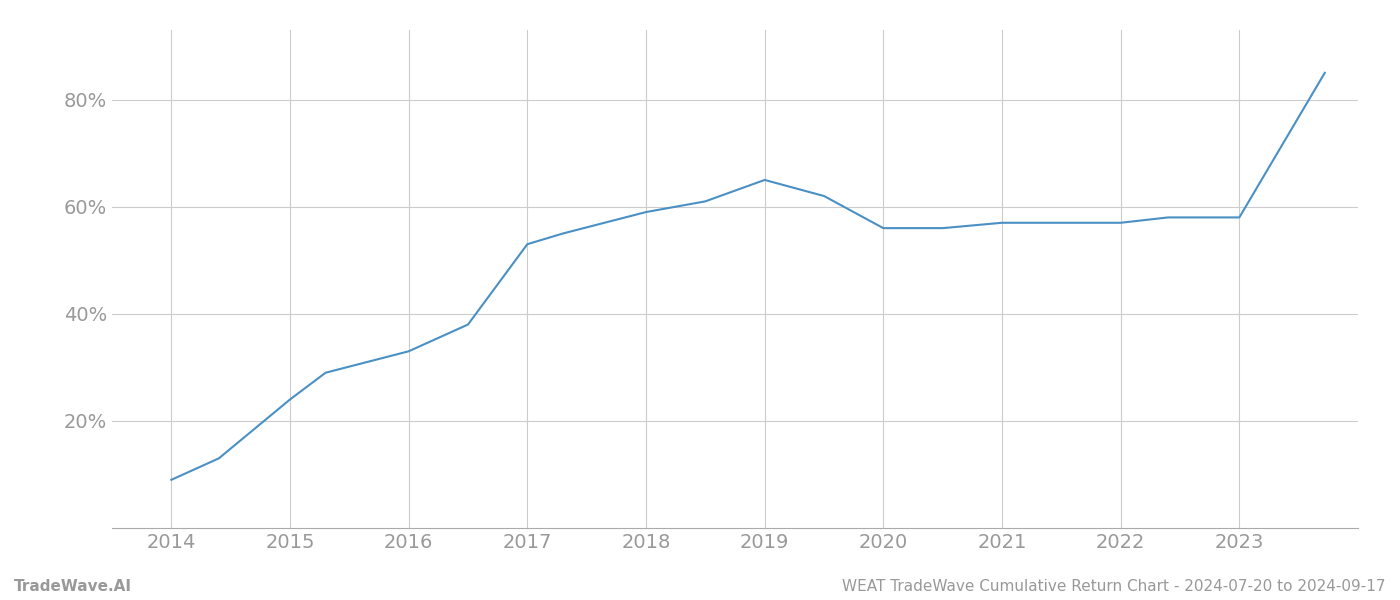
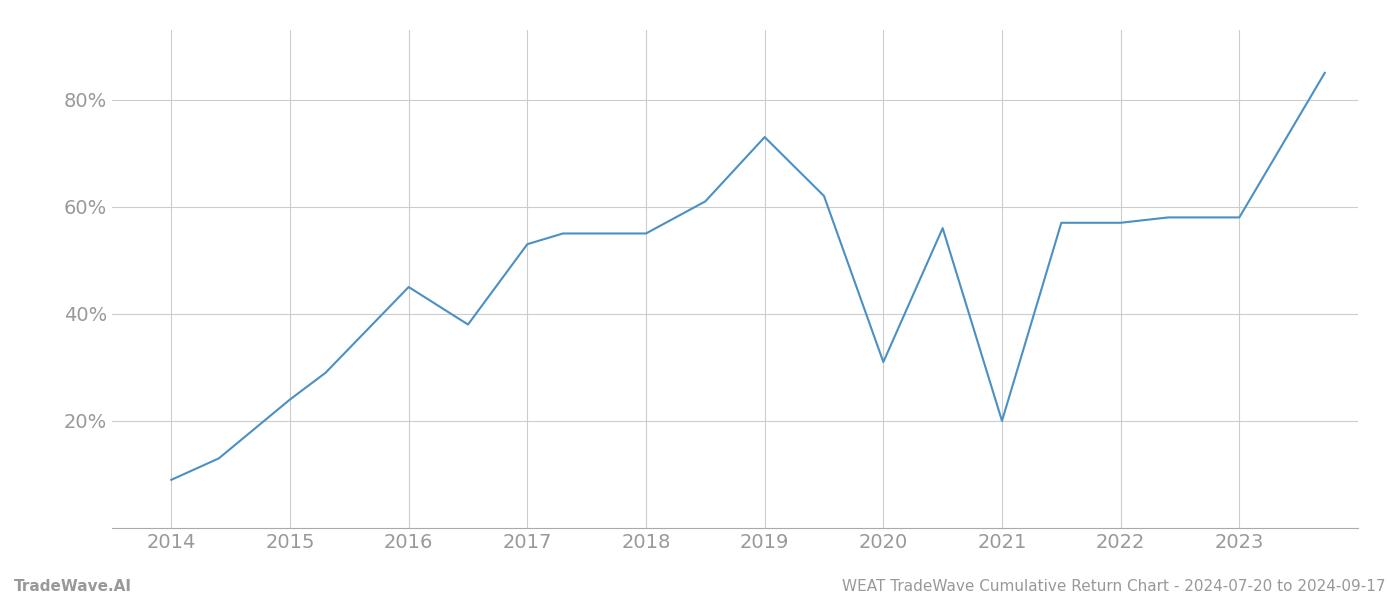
2016: 33% -> 45%
2018: 59% -> 55%
2019: 65% -> 73%
2020: 56% -> 31%
2021: 57% -> 20%
